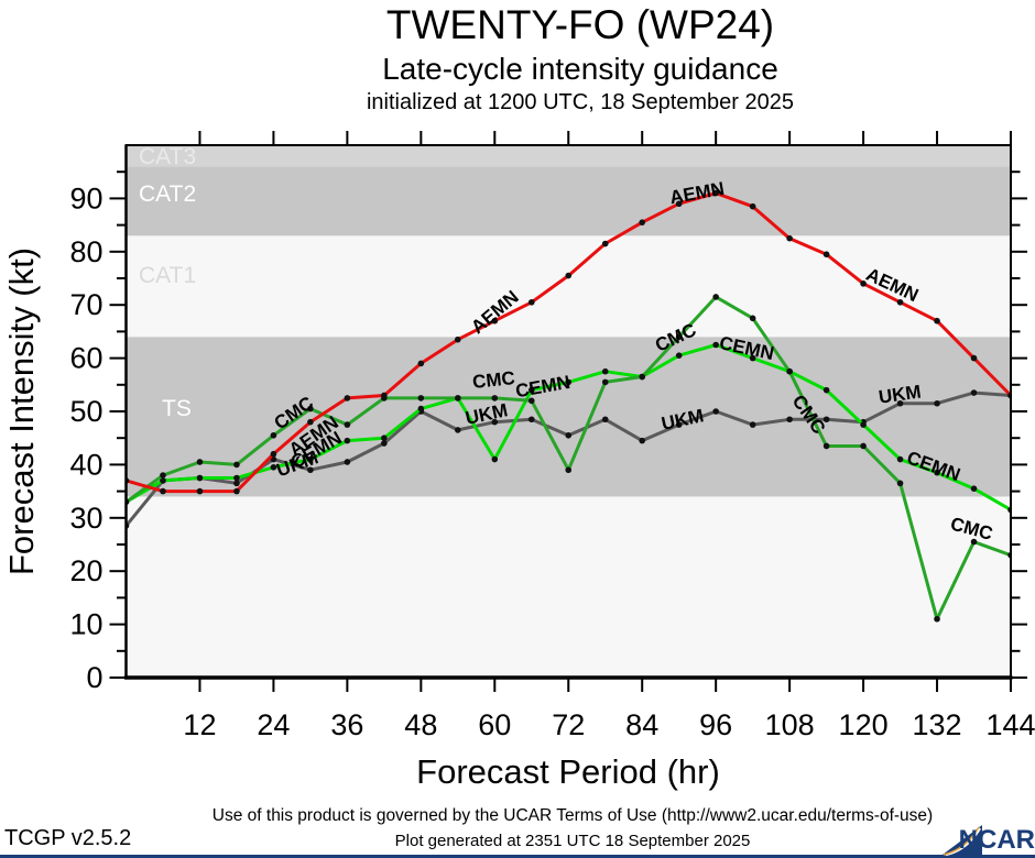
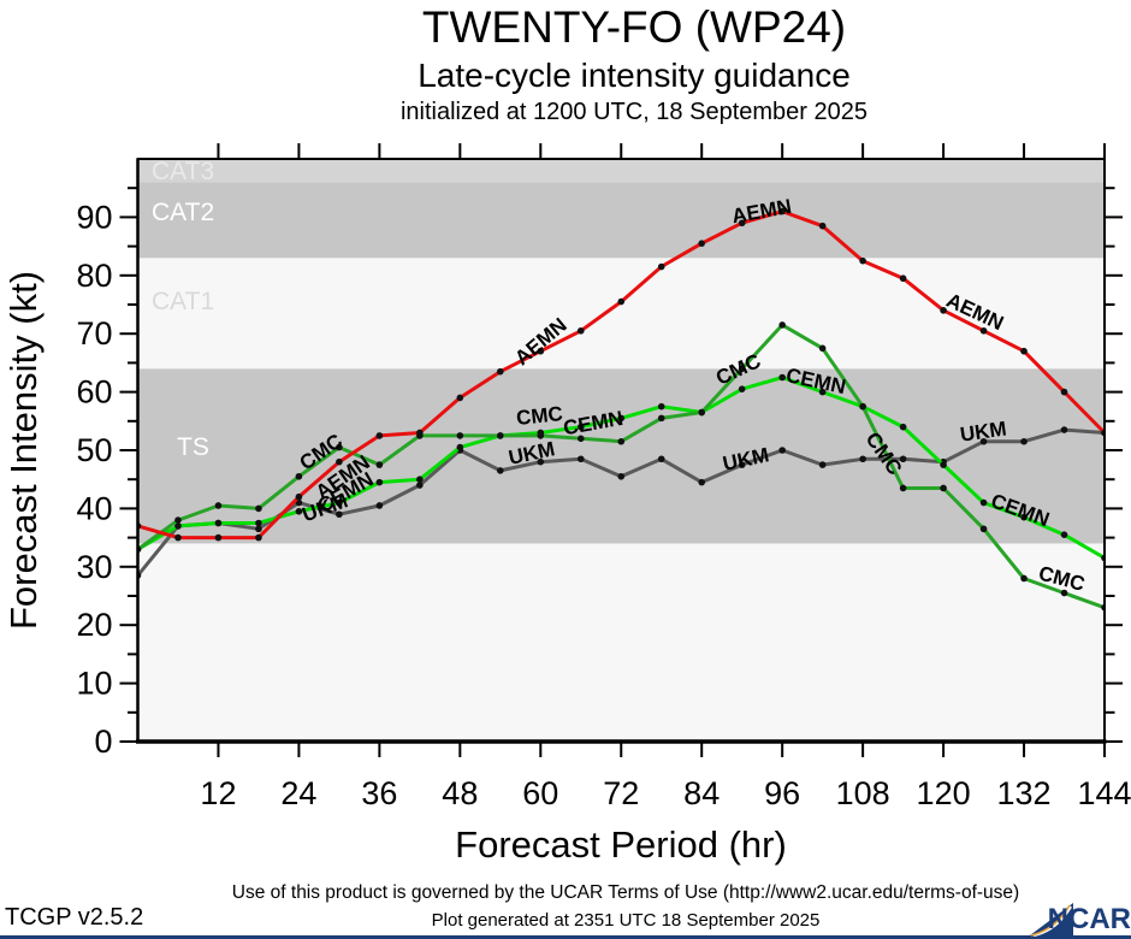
CEMN/60: 41 -> 53
CMC/72: 39 -> 52
CMC/132: 11 -> 28
